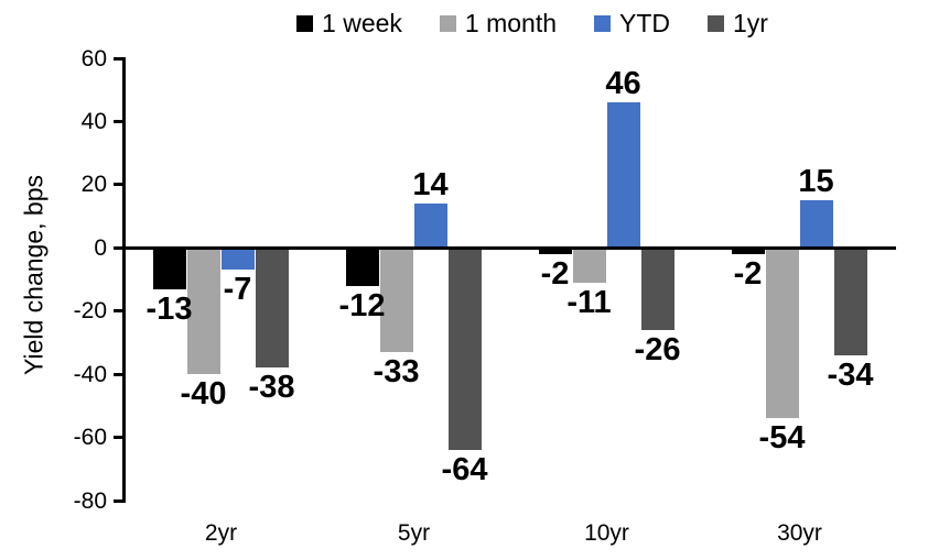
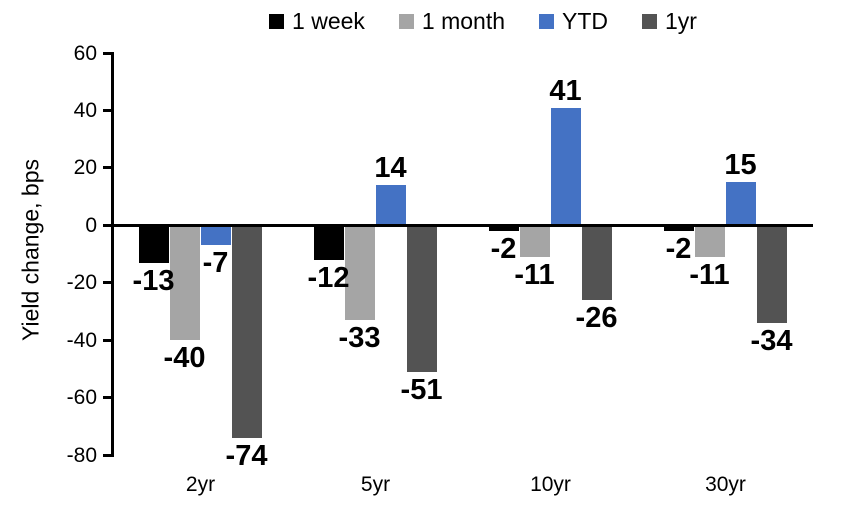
1yr/2yr: -38 -> -74
1yr/5yr: -64 -> -51
YTD/10yr: 46 -> 41
1 month/30yr: -54 -> -11
